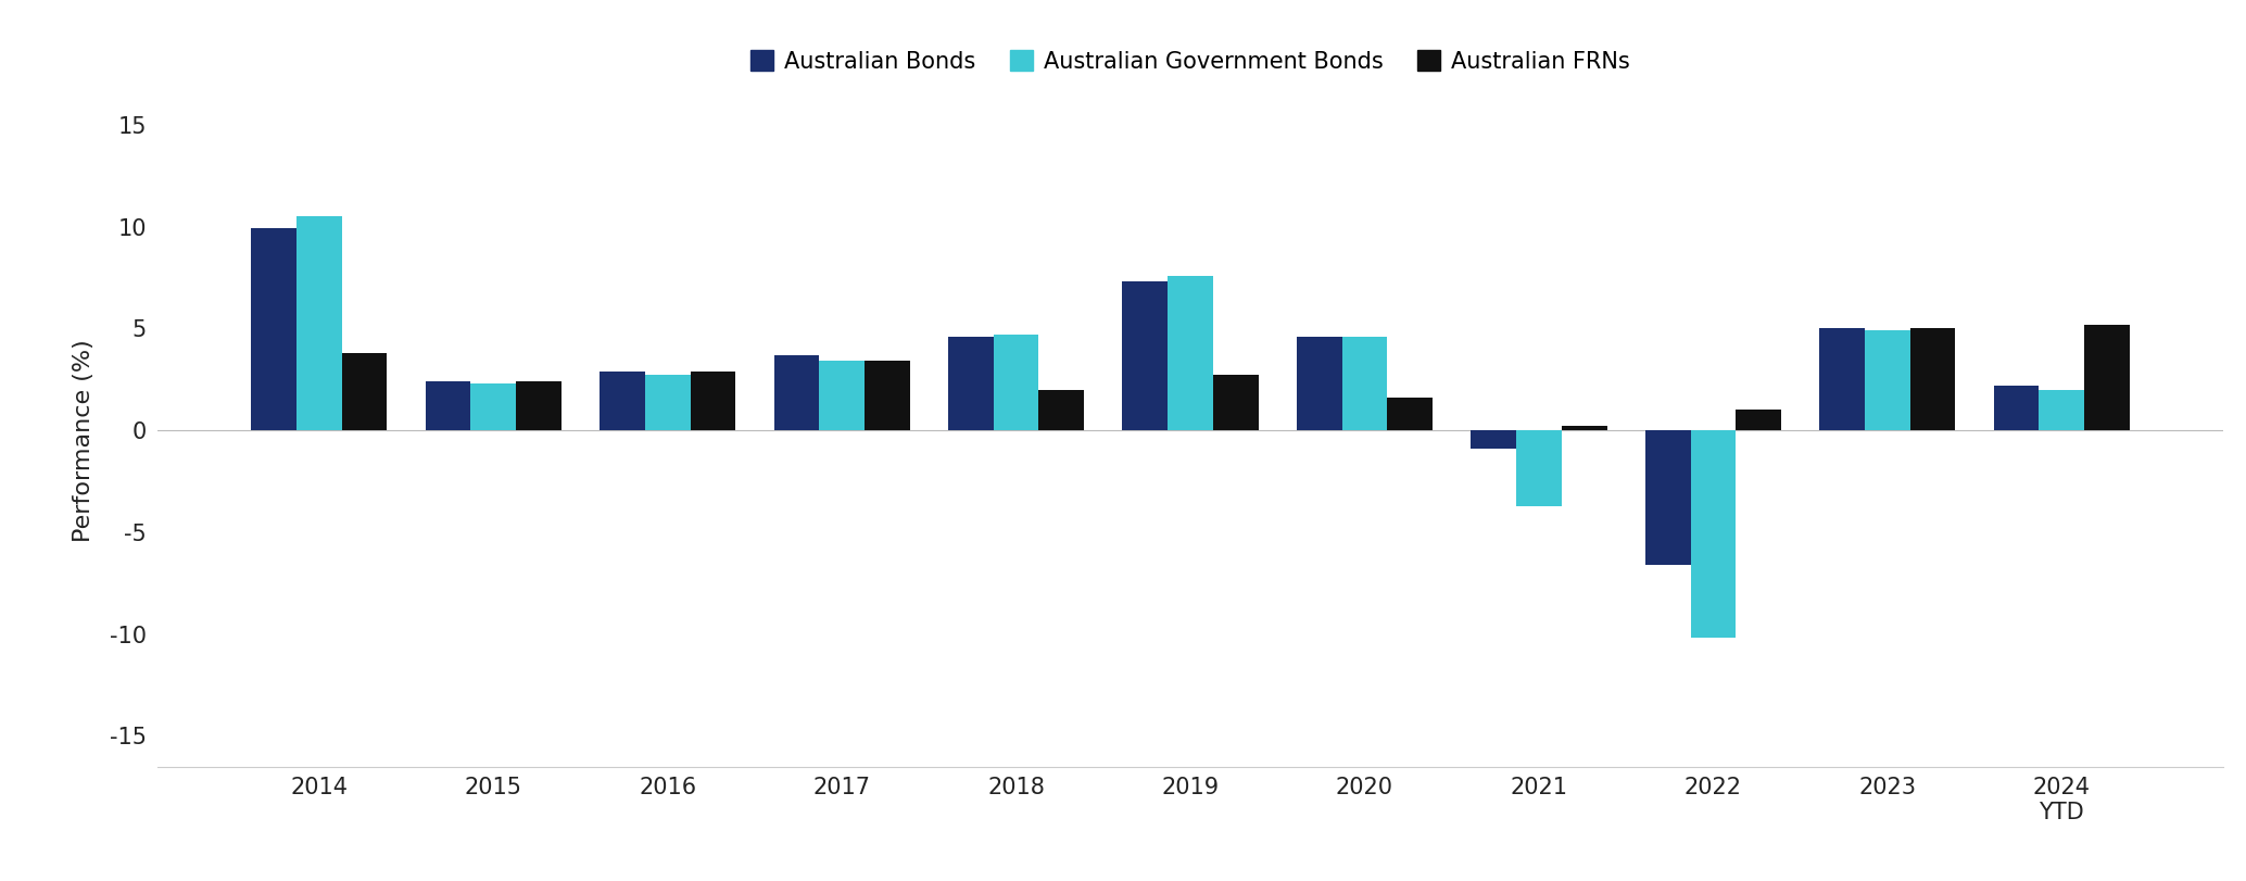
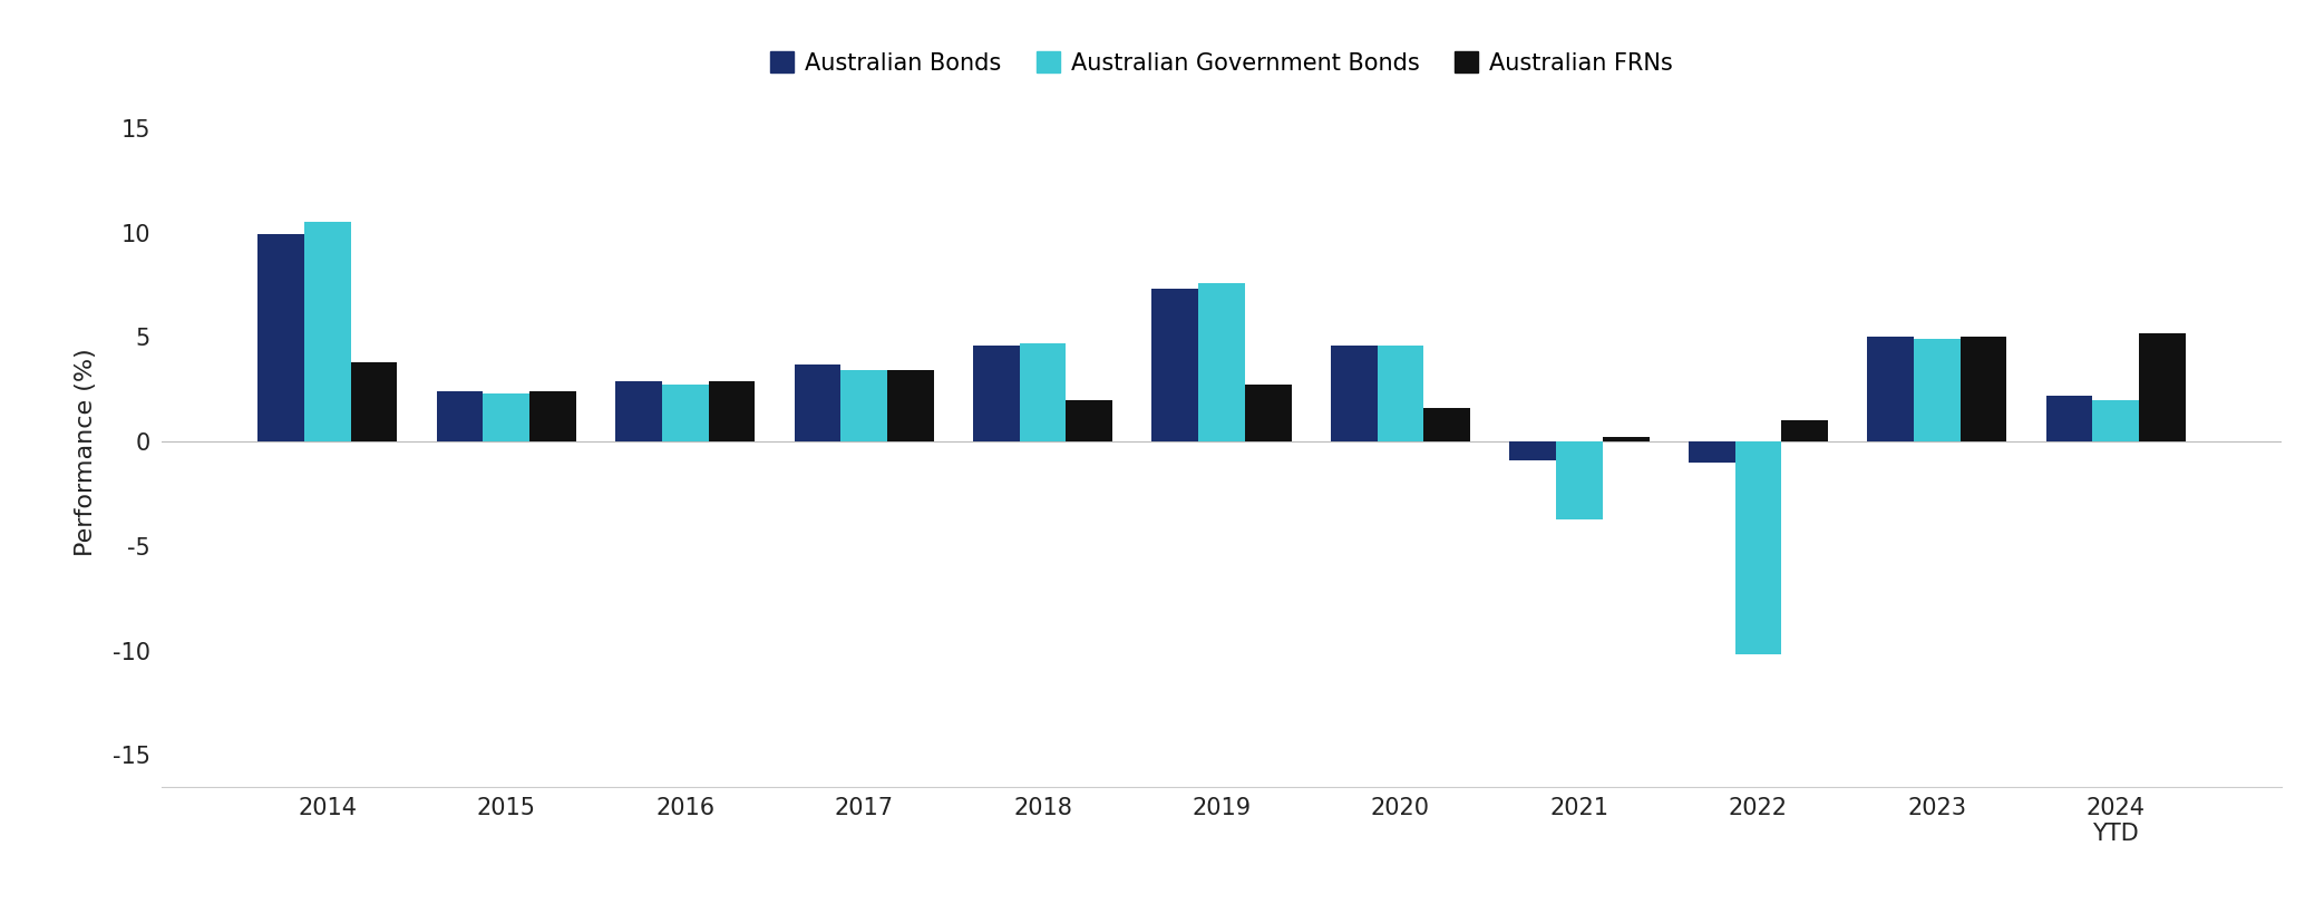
Australian Bonds/2022: -6.6 -> -1.0
